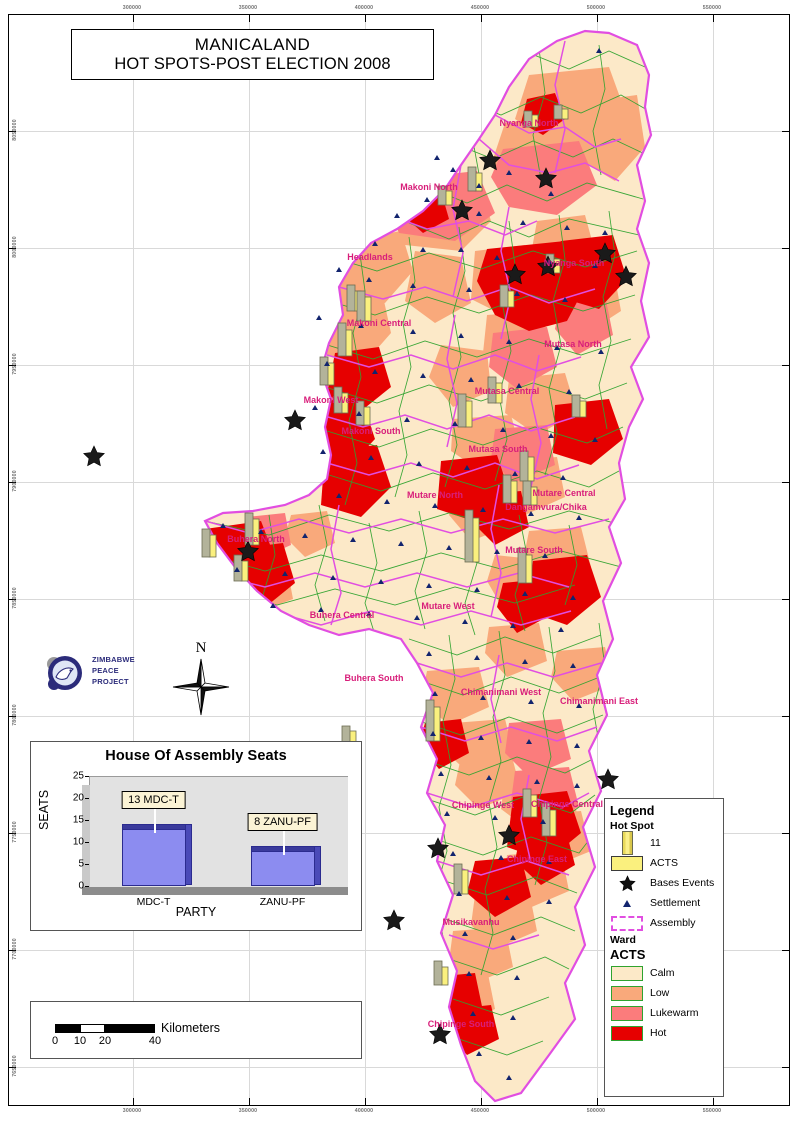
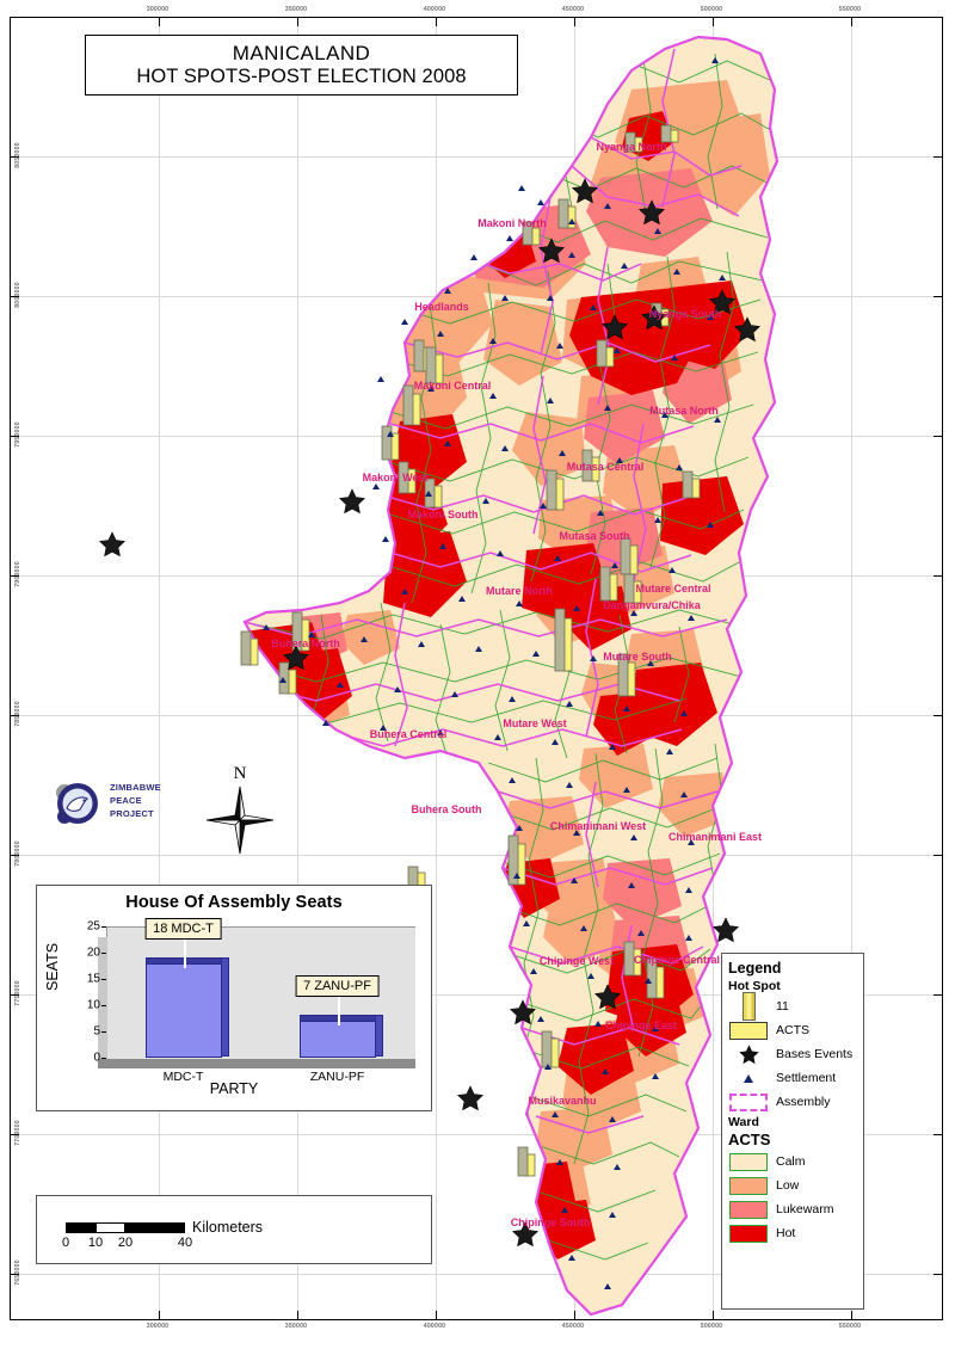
MDC-T: 13 -> 18
ZANU-PF: 8 -> 7
